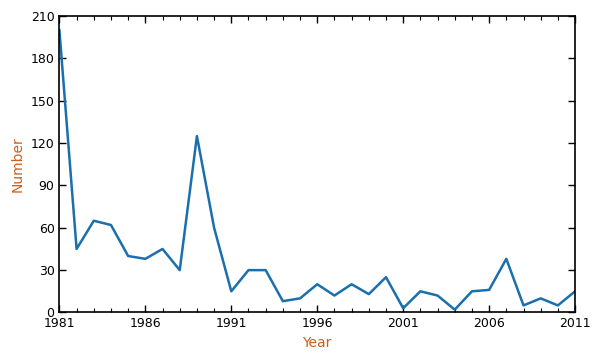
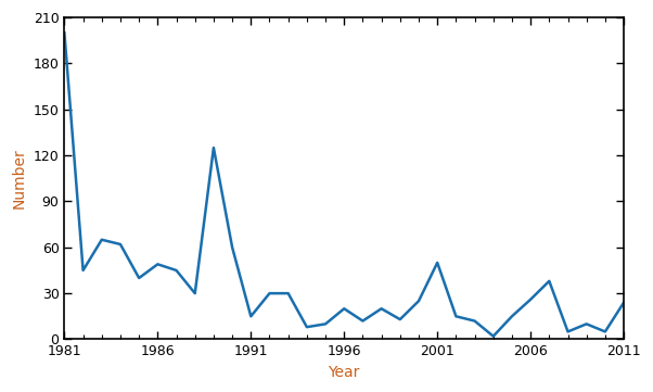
1986: 38 -> 49
2001: 3 -> 50
2006: 16 -> 26
2011: 15 -> 24
